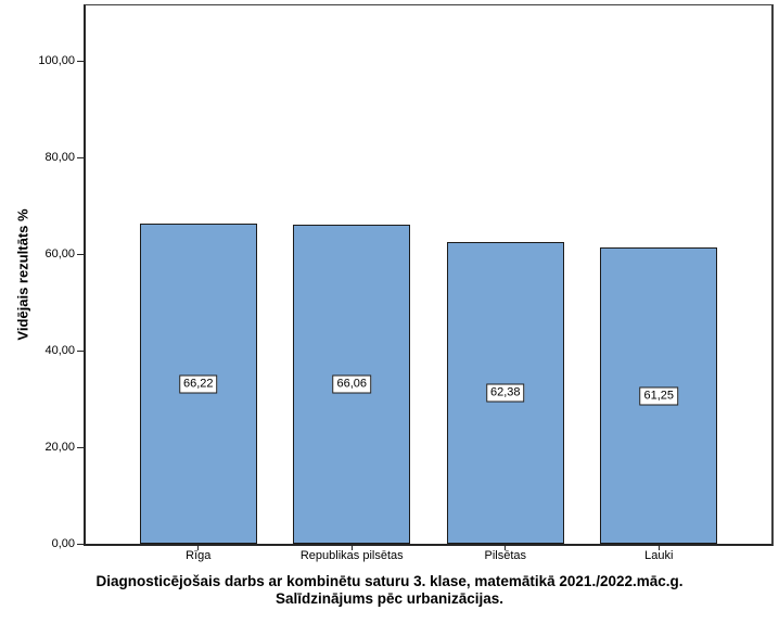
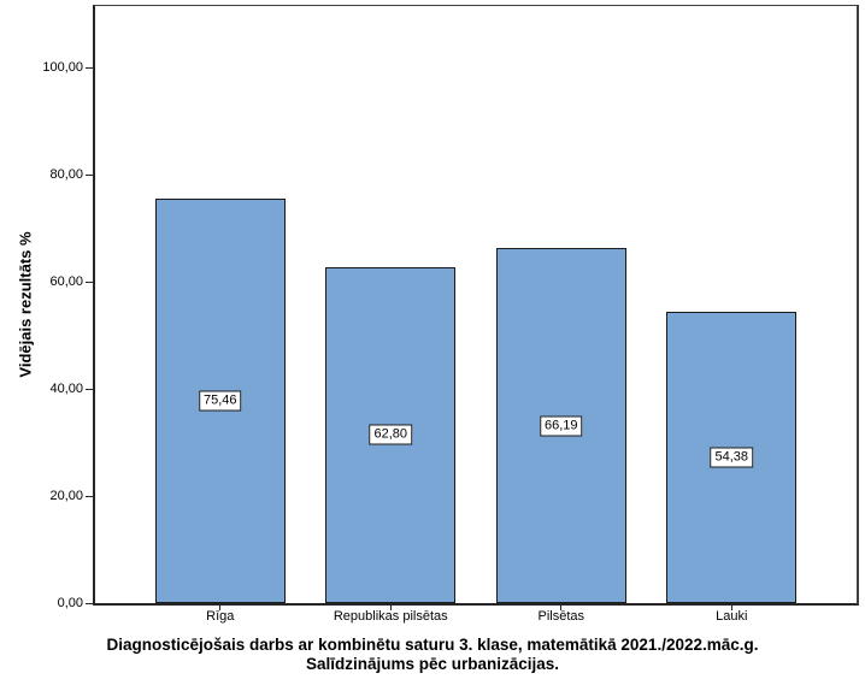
Rīga: 66,22 -> 75,46
Republikas pilsētas: 66,06 -> 62,80
Pilsētas: 62,38 -> 66,19
Lauki: 61,25 -> 54,38
